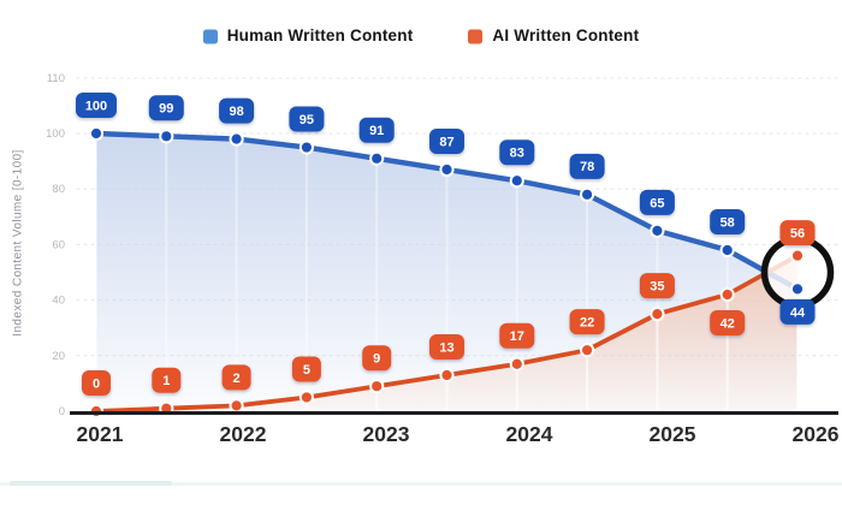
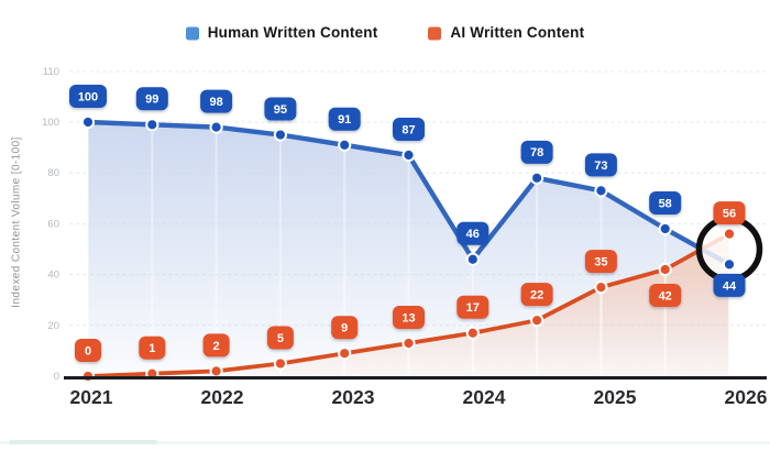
Human Written Content/2024: 83 -> 46
Human Written Content/2025: 65 -> 73
